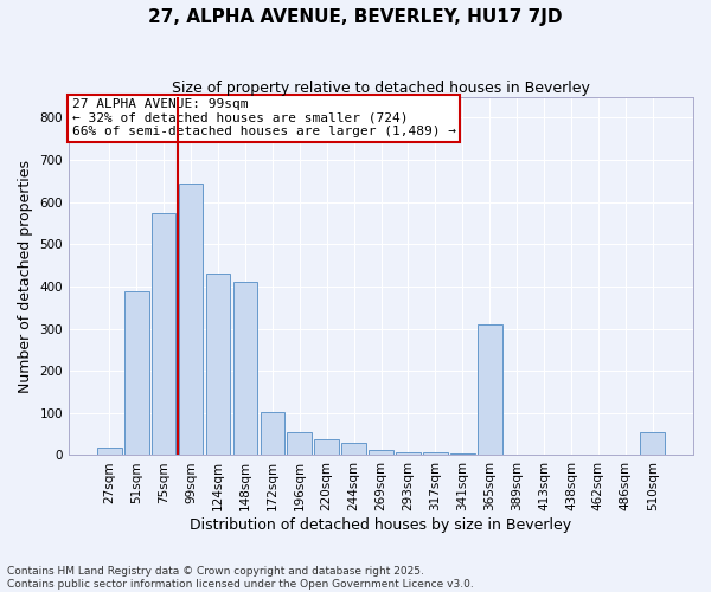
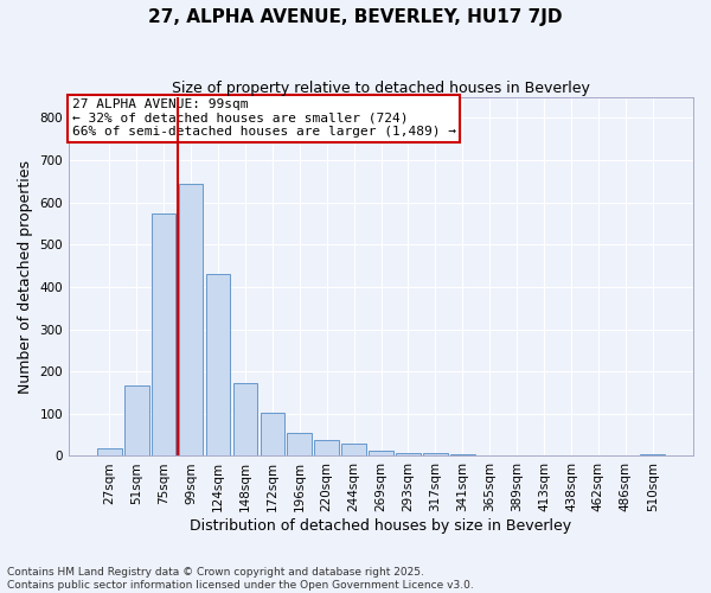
51sqm: 390 -> 168
148sqm: 410 -> 172
365sqm: 310 -> 2
510sqm: 55 -> 4
